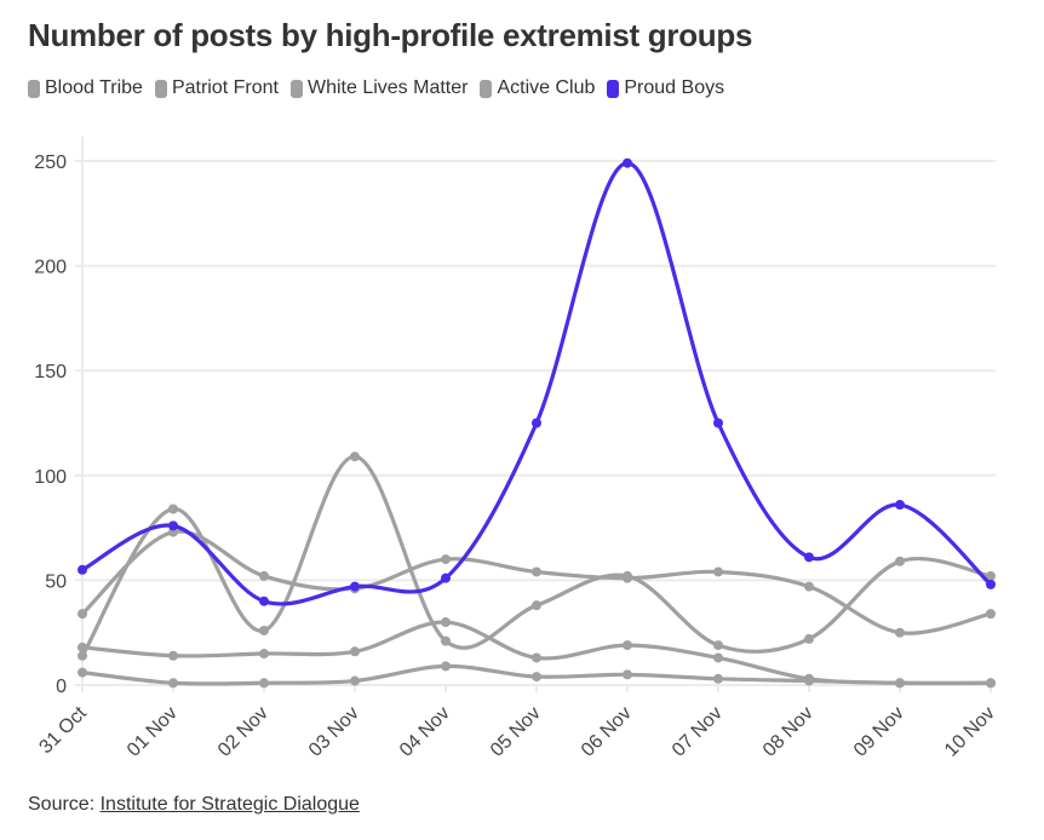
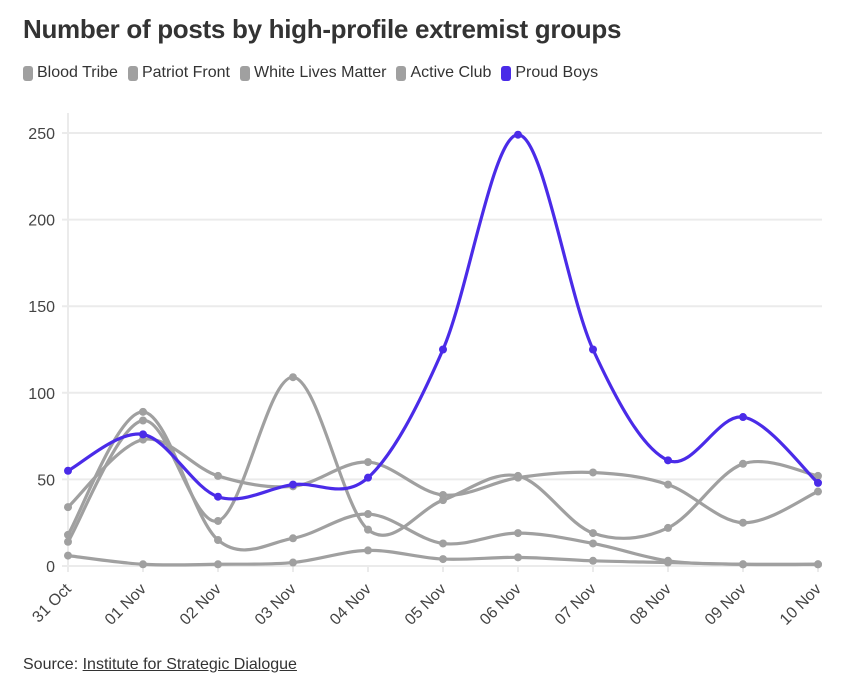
White Lives Matter/01 Nov: 14 -> 89
Blood Tribe/05 Nov: 54 -> 41
Blood Tribe/10 Nov: 34 -> 43
